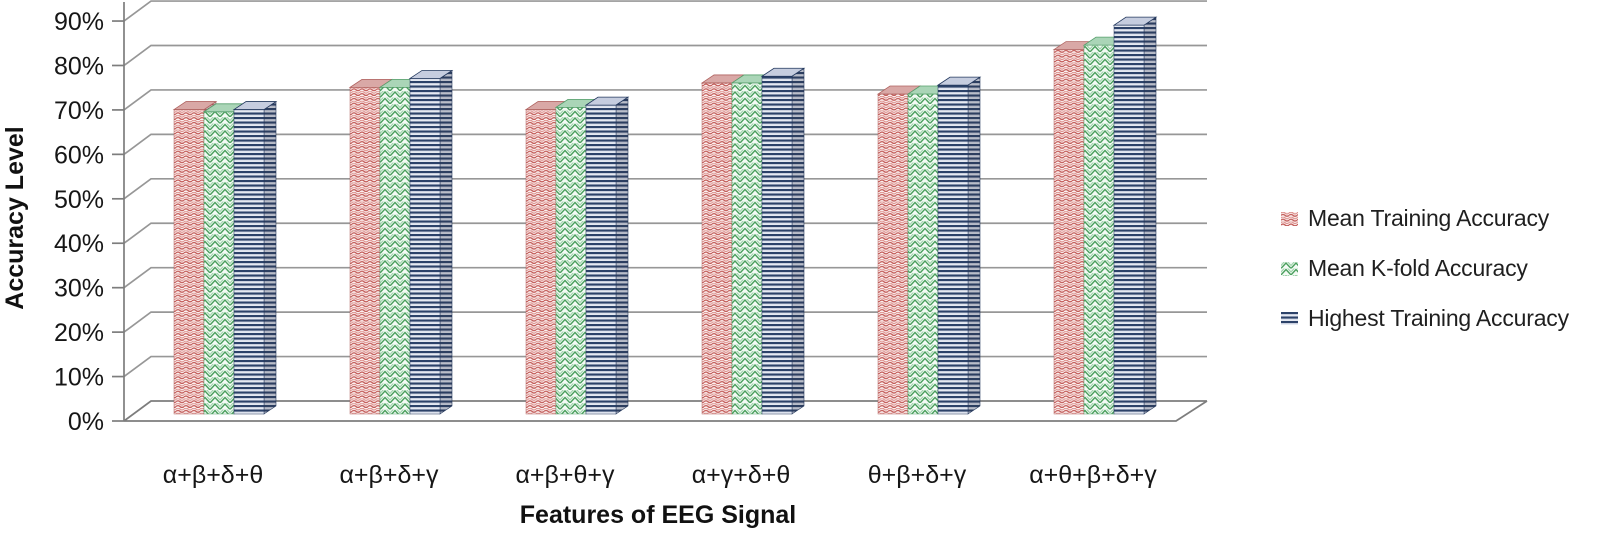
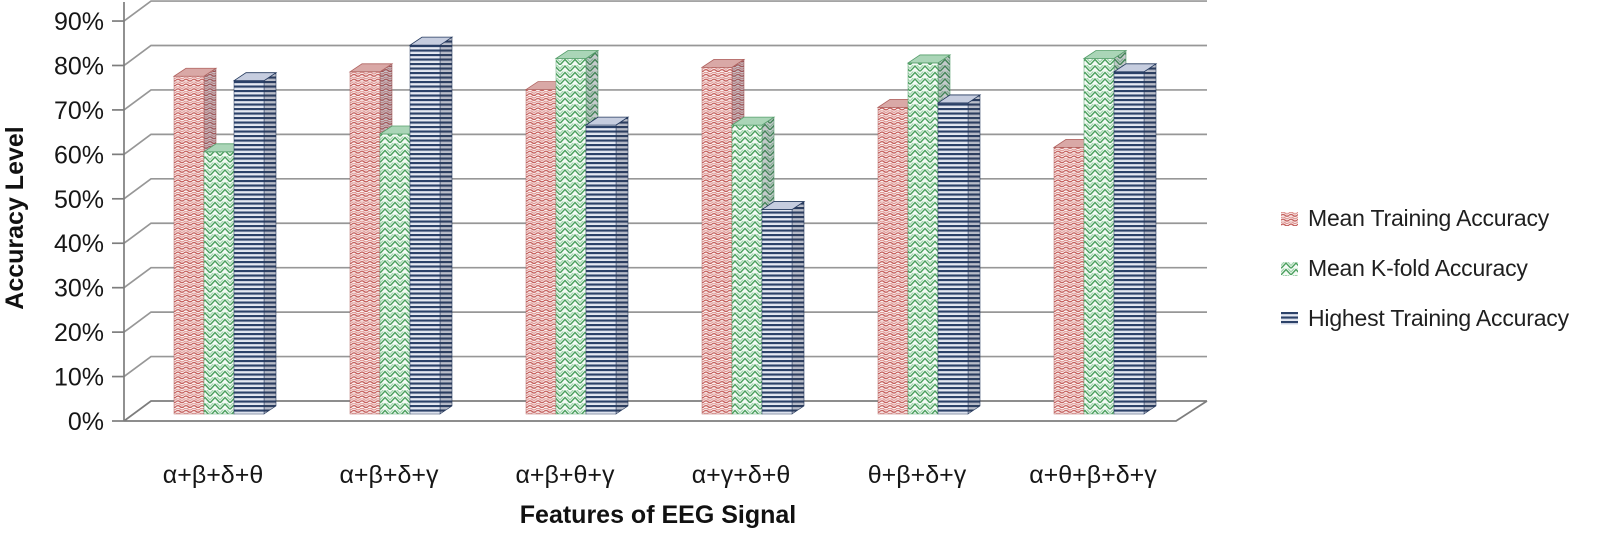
Mean Training Accuracy/α+β+δ+θ: 68% -> 76%
Mean K-fold Accuracy/α+β+δ+θ: 68% -> 59%
Highest Training Accuracy/α+β+δ+θ: 68% -> 75%
Mean Training Accuracy/α+β+δ+γ: 74% -> 77%
Mean K-fold Accuracy/α+β+δ+γ: 74% -> 63%
Highest Training Accuracy/α+β+δ+γ: 76% -> 83%
Mean Training Accuracy/α+β+θ+γ: 68% -> 73%
Mean K-fold Accuracy/α+β+θ+γ: 69% -> 80%
Highest Training Accuracy/α+β+θ+γ: 70% -> 65%
Mean Training Accuracy/α+γ+δ+θ: 74% -> 78%
Mean K-fold Accuracy/α+γ+δ+θ: 74% -> 65%
Highest Training Accuracy/α+γ+δ+θ: 76% -> 46%
Mean Training Accuracy/θ+β+δ+γ: 72% -> 69%
Mean K-fold Accuracy/θ+β+δ+γ: 72% -> 79%
Highest Training Accuracy/θ+β+δ+γ: 74% -> 70%
Mean Training Accuracy/α+θ+β+δ+γ: 82% -> 60%
Mean K-fold Accuracy/α+θ+β+δ+γ: 83% -> 80%
Highest Training Accuracy/α+θ+β+δ+γ: 88% -> 77%
